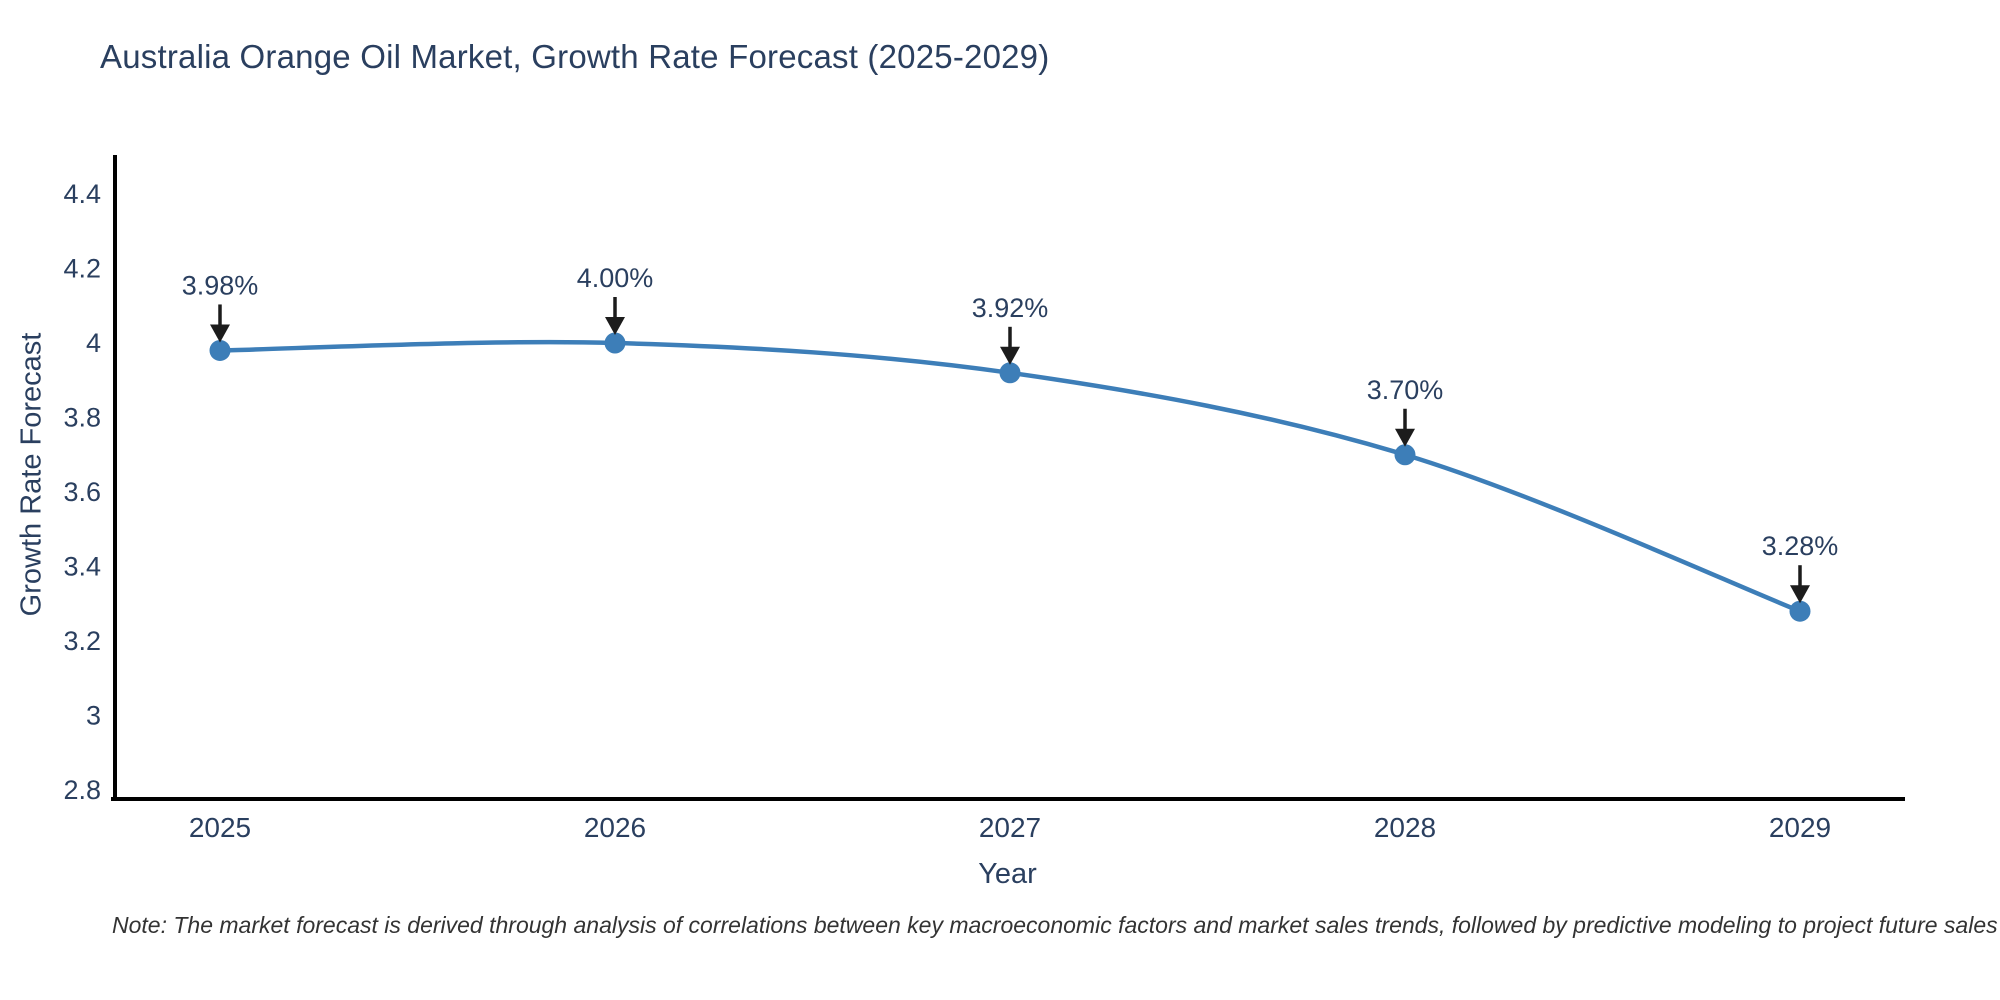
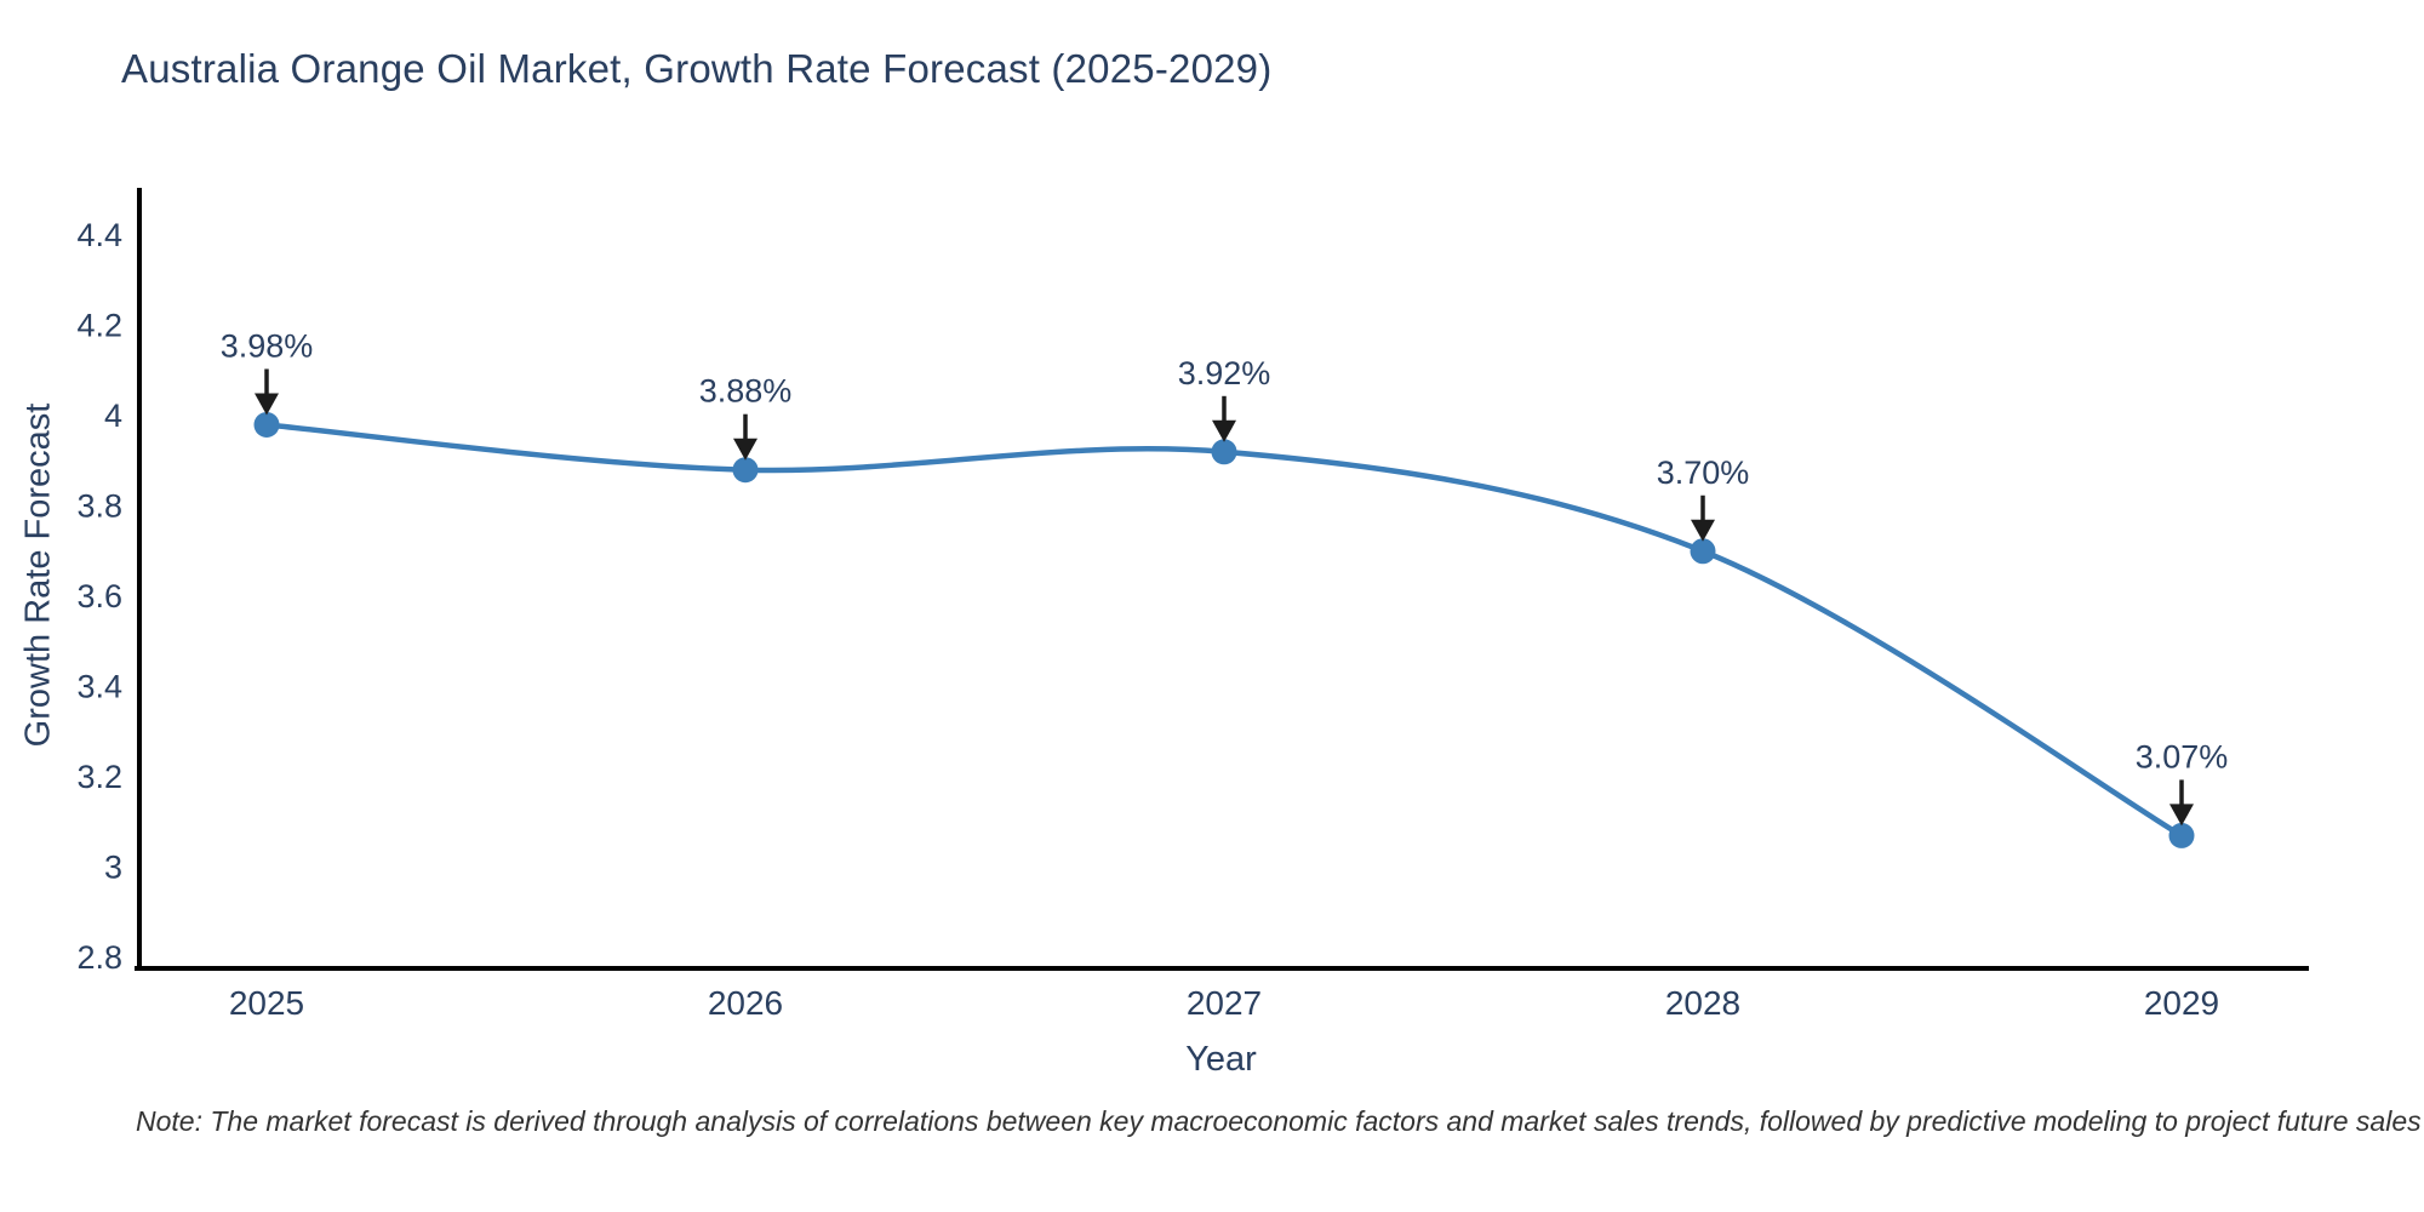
2026: 4.00% -> 3.88%
2029: 3.28% -> 3.07%
